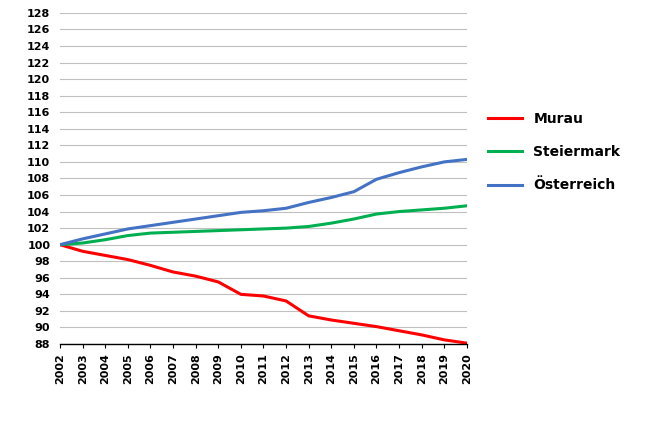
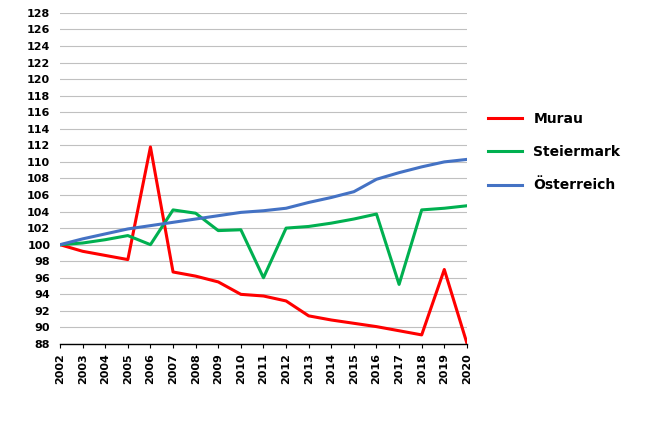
Murau/2006: 97.5 -> 111.8
Steiermark/2006: 101.4 -> 100.0
Steiermark/2007: 101.5 -> 104.2
Steiermark/2008: 101.6 -> 103.8
Steiermark/2011: 101.9 -> 96.0
Steiermark/2017: 104.0 -> 95.2
Murau/2019: 88.5 -> 97.0
